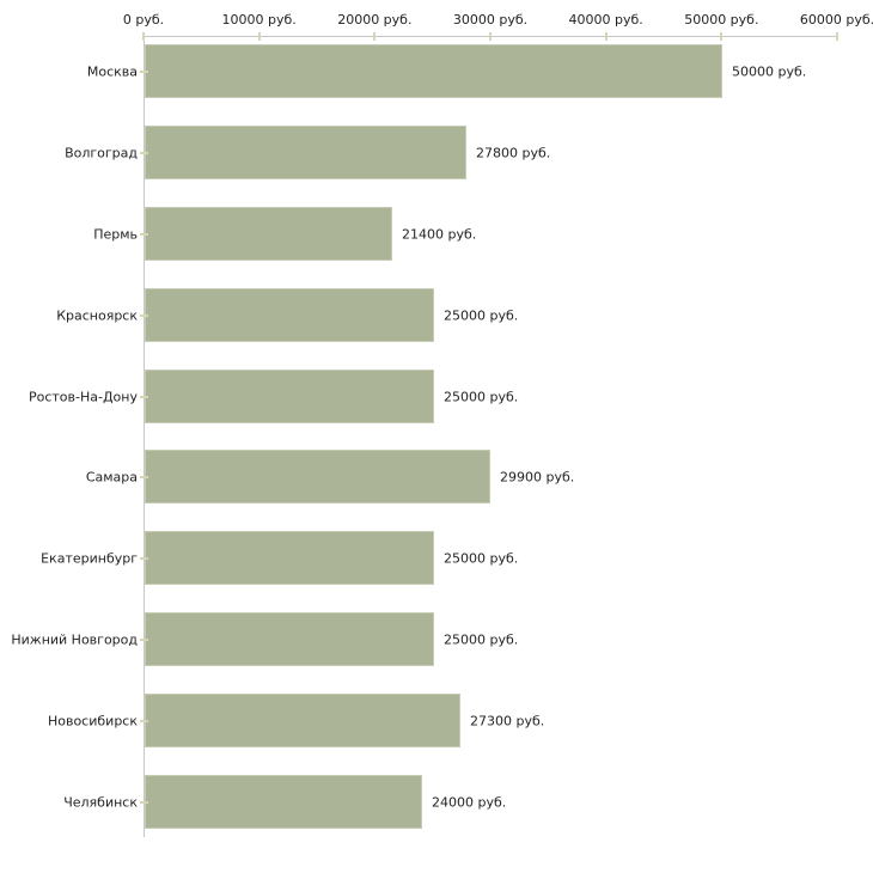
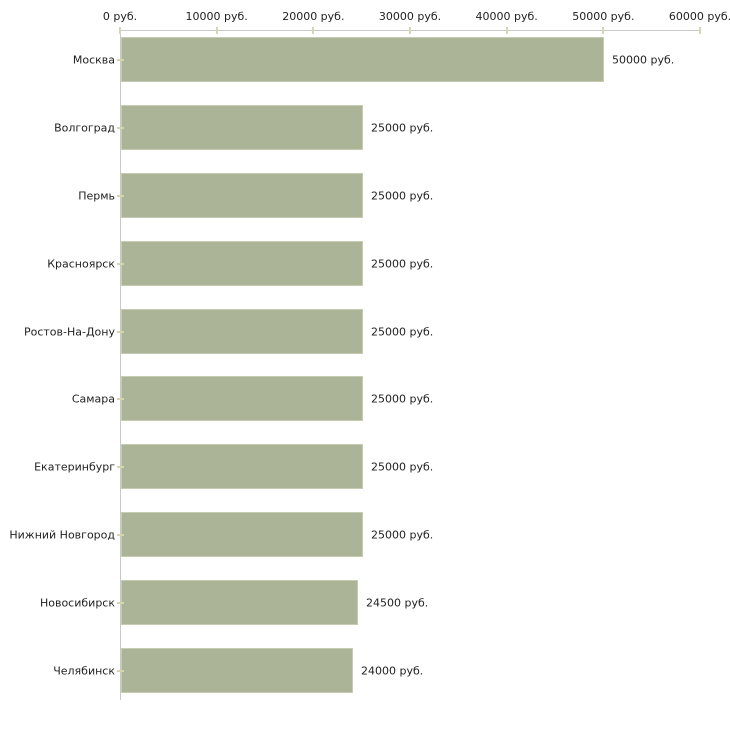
Волгоград: 27800 -> 25000
Пермь: 21400 -> 25000
Самара: 29900 -> 25000
Новосибирск: 27300 -> 24500
